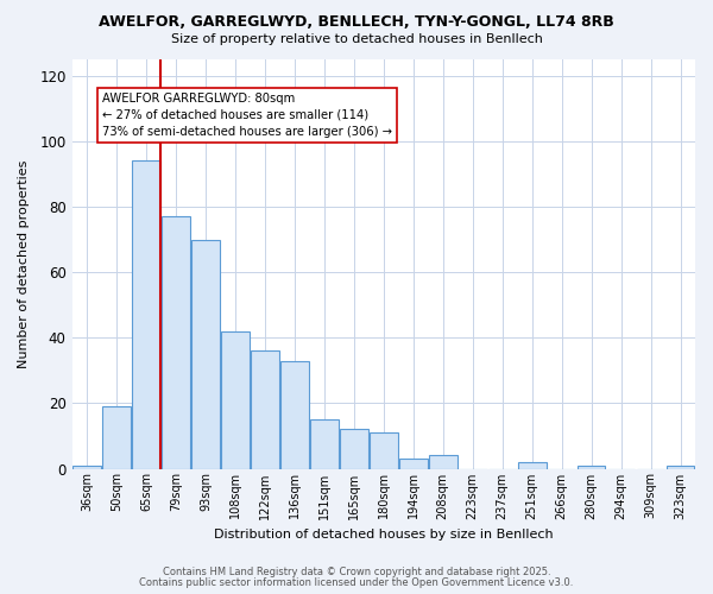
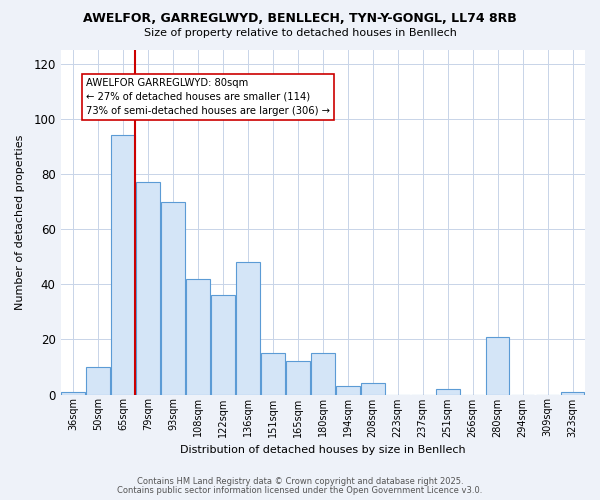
50sqm: 19 -> 10
136sqm: 33 -> 48
180sqm: 11 -> 15
280sqm: 1 -> 21
